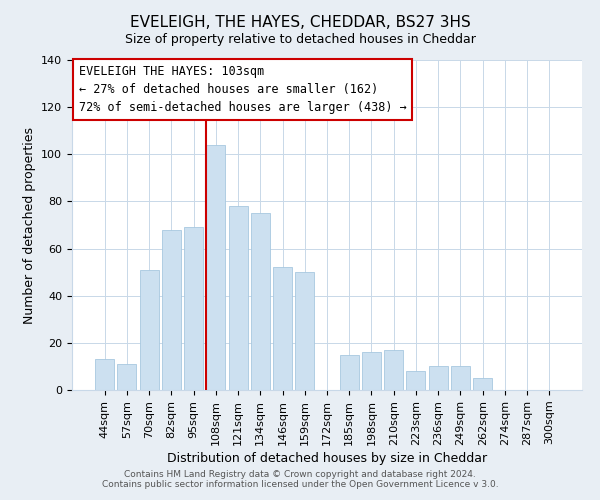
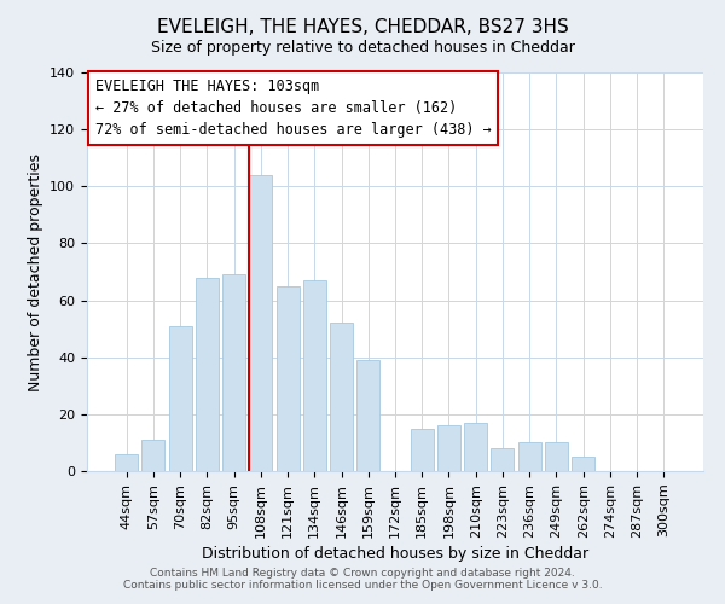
44sqm: 13 -> 6
121sqm: 78 -> 65
134sqm: 75 -> 67
159sqm: 50 -> 39
